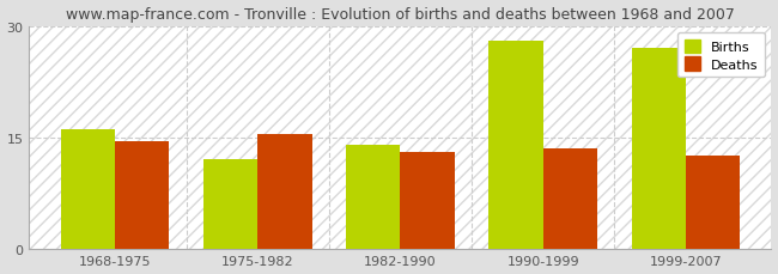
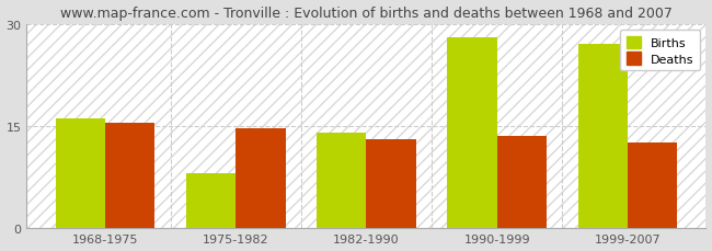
Deaths/1968-1975: 14.5 -> 15.4
Births/1975-1982: 12 -> 8
Deaths/1975-1982: 15.5 -> 14.6
